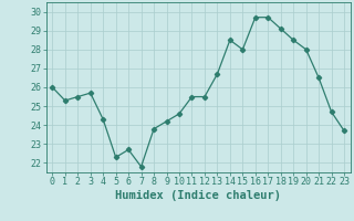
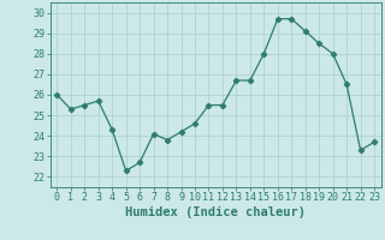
7: 21.8 -> 24.1
14: 28.5 -> 26.7
22: 24.7 -> 23.3
